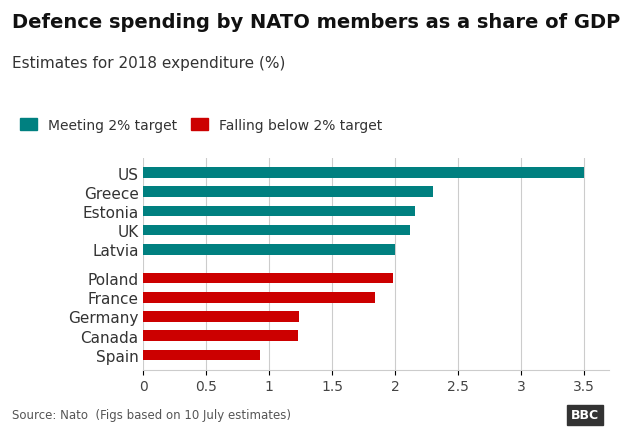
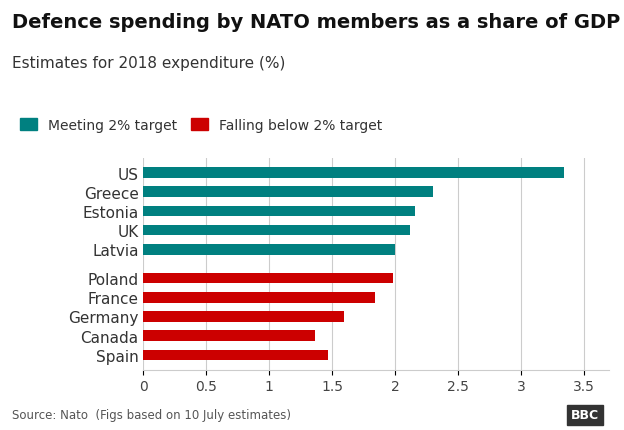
US: 3.50 -> 3.34
Germany: 1.24 -> 1.59
Canada: 1.23 -> 1.36
Spain: 0.93 -> 1.47
